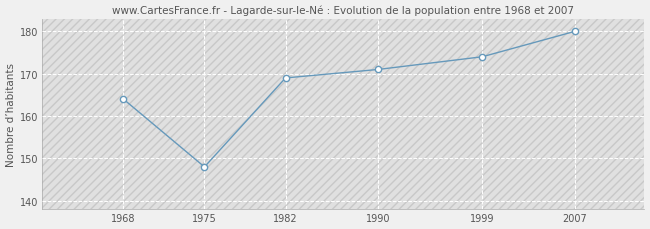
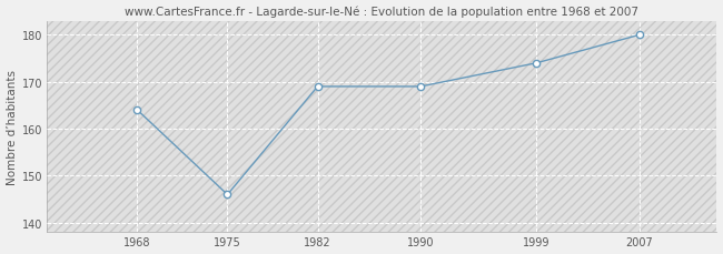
1975: 148 -> 146
1990: 171 -> 169
